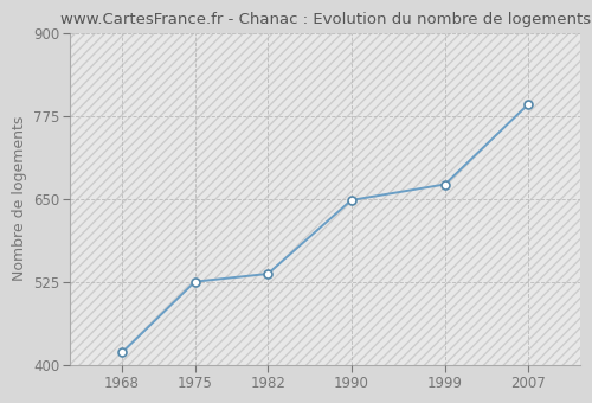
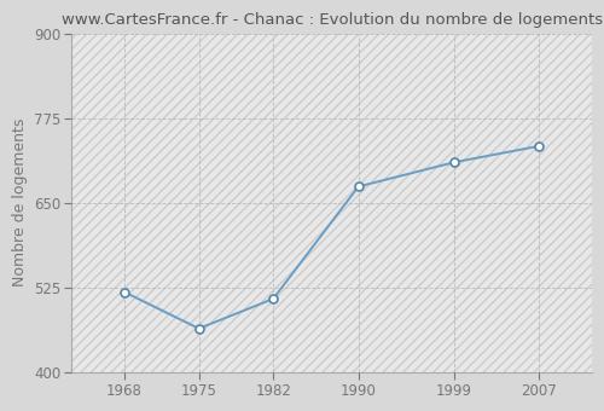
1968: 418 -> 518
1975: 525 -> 464
1982: 537 -> 508
1990: 648 -> 674
1999: 672 -> 710
2007: 793 -> 734
